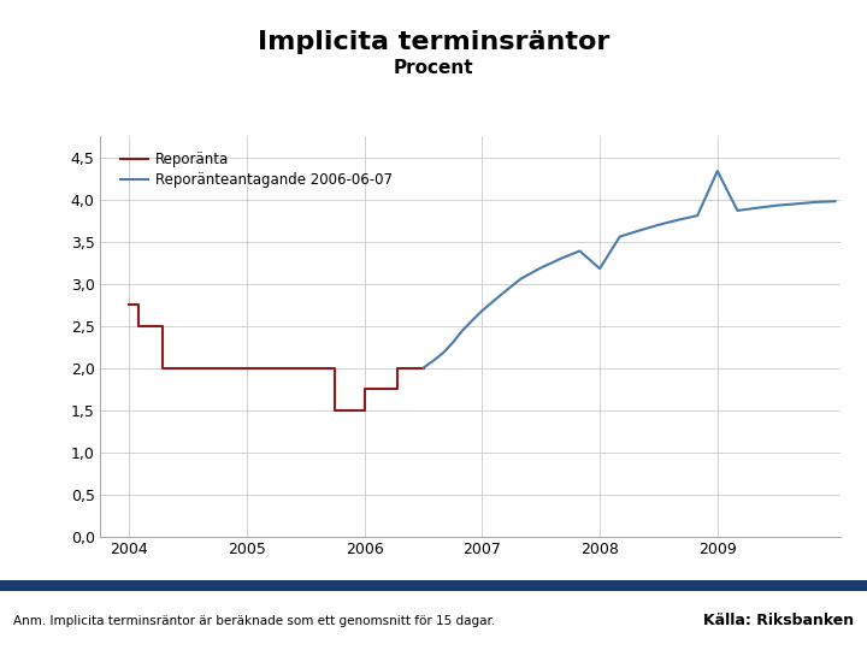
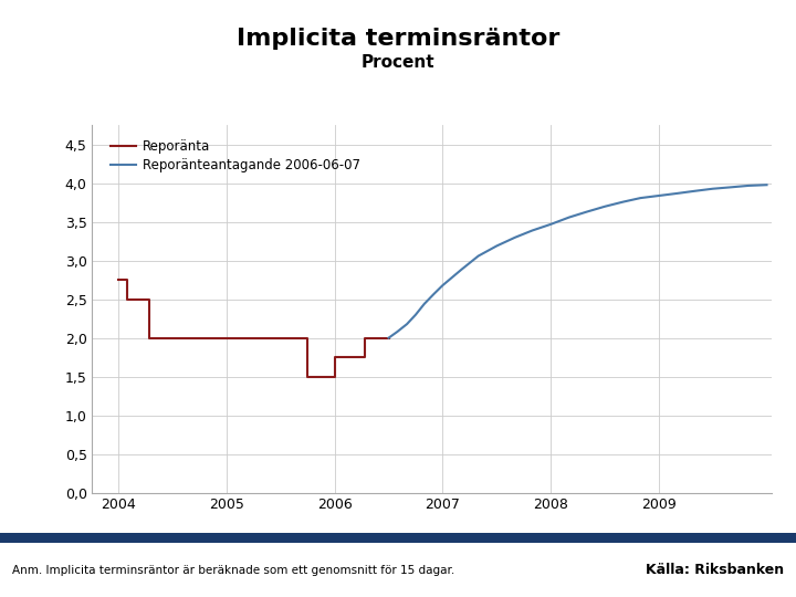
Reporänteantagande 2006-06-07/2008: 3,18 -> 3,47
Reporänteantagande 2006-06-07/2009: 4,34 -> 3,84
